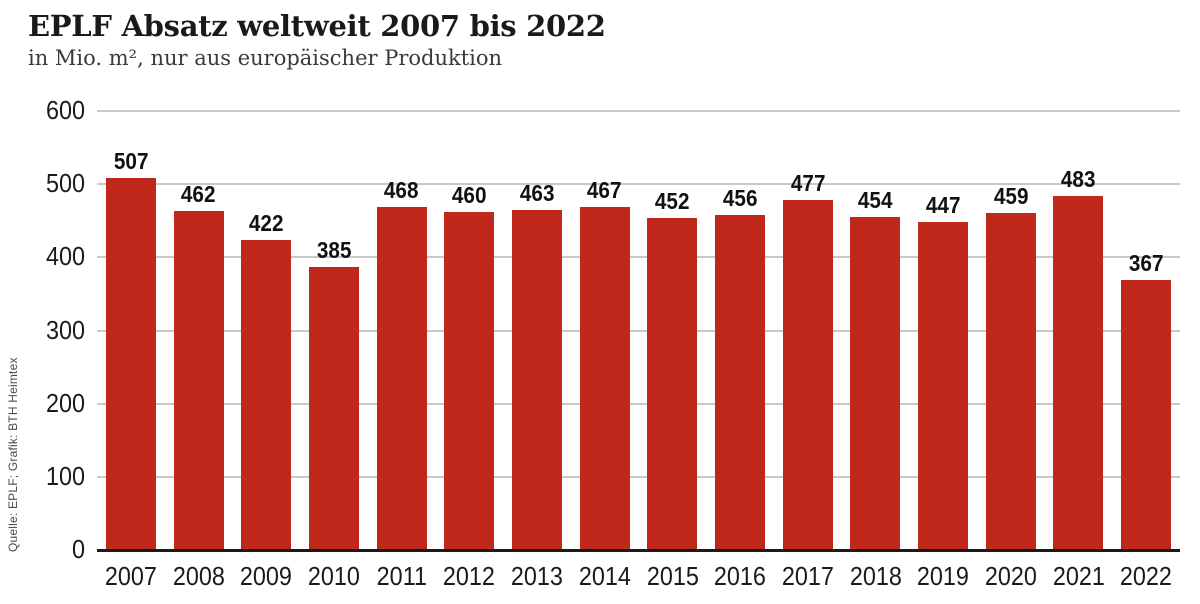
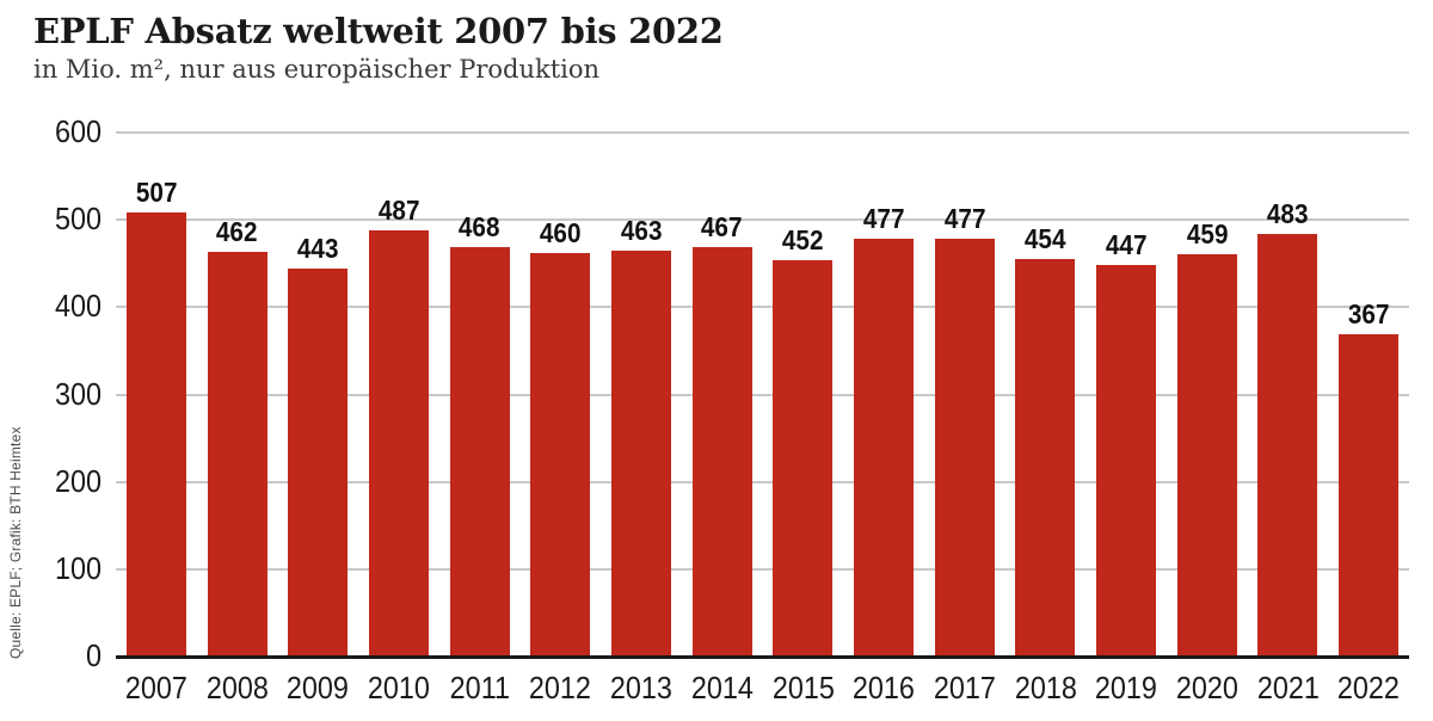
2009: 422 -> 443
2010: 385 -> 487
2016: 456 -> 477
